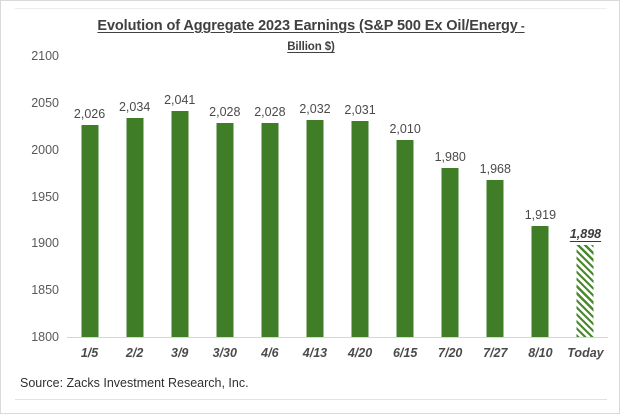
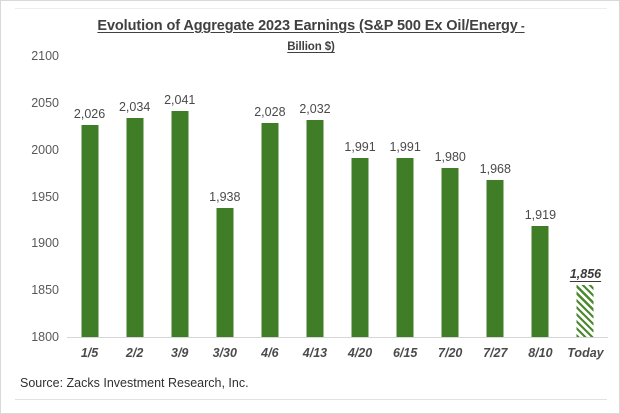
3/30: 2,028 -> 1,938
4/20: 2,031 -> 1,991
6/15: 2,010 -> 1,991
Today: 1,898 -> 1,856
